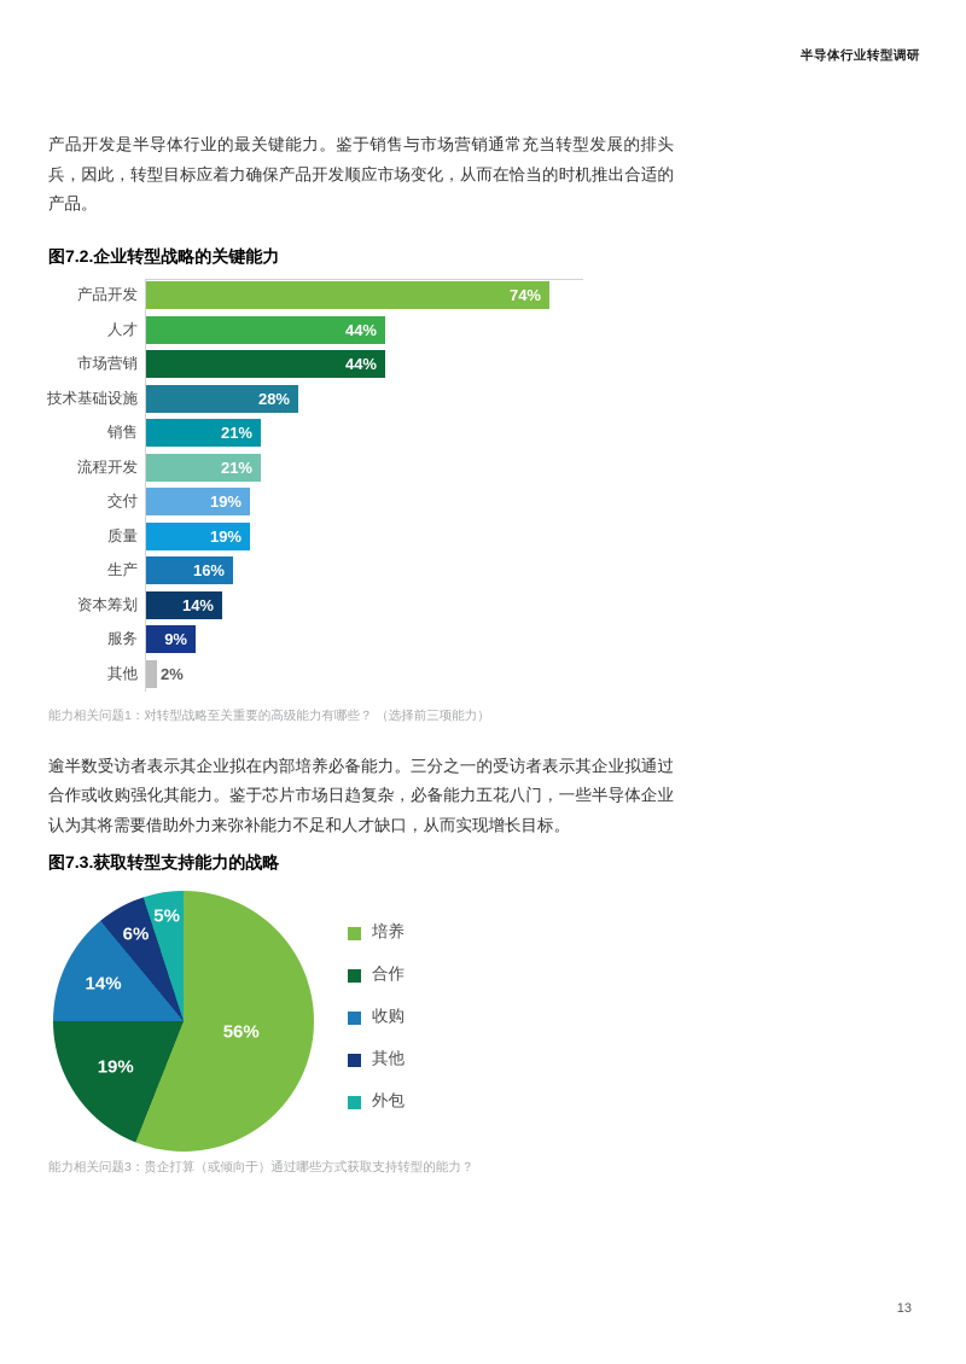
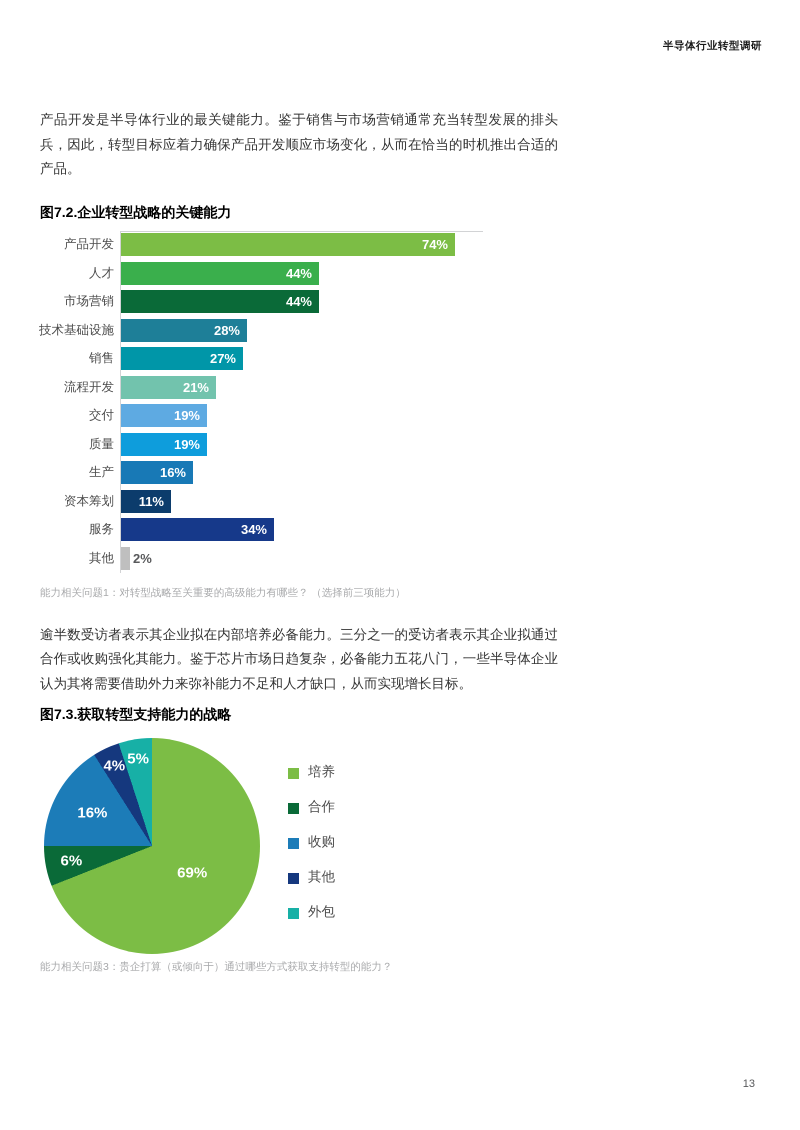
图7.2.企业转型战略的关键能力/销售: 21% -> 27%
图7.2.企业转型战略的关键能力/资本筹划: 14% -> 11%
图7.2.企业转型战略的关键能力/服务: 9% -> 34%
图7.3.获取转型支持能力的战略/培养: 56% -> 69%
图7.3.获取转型支持能力的战略/合作: 19% -> 6%
图7.3.获取转型支持能力的战略/收购: 14% -> 16%
图7.3.获取转型支持能力的战略/其他: 6% -> 4%
